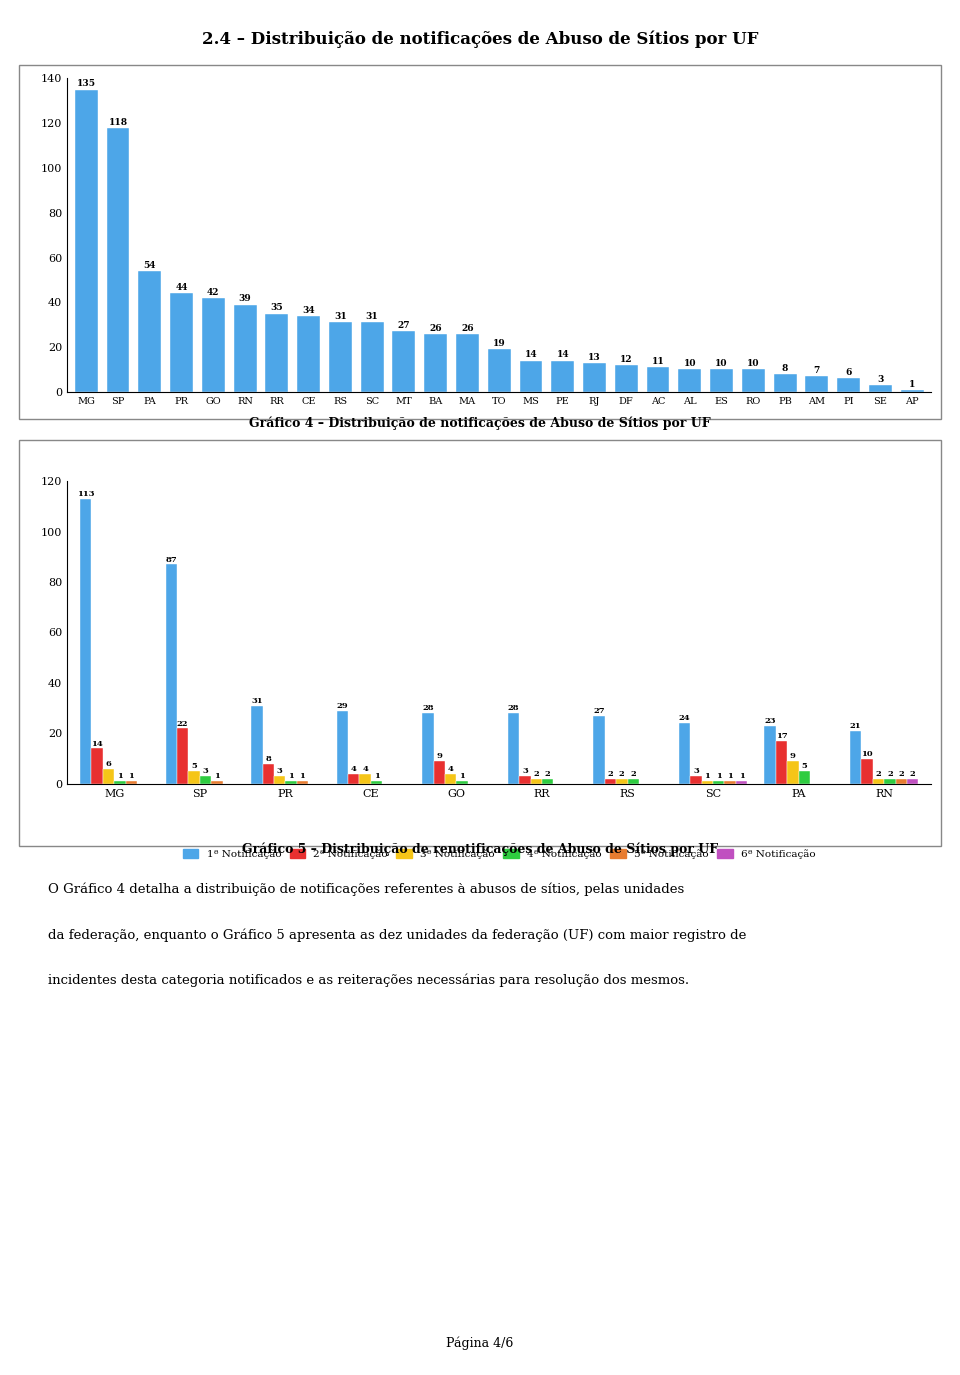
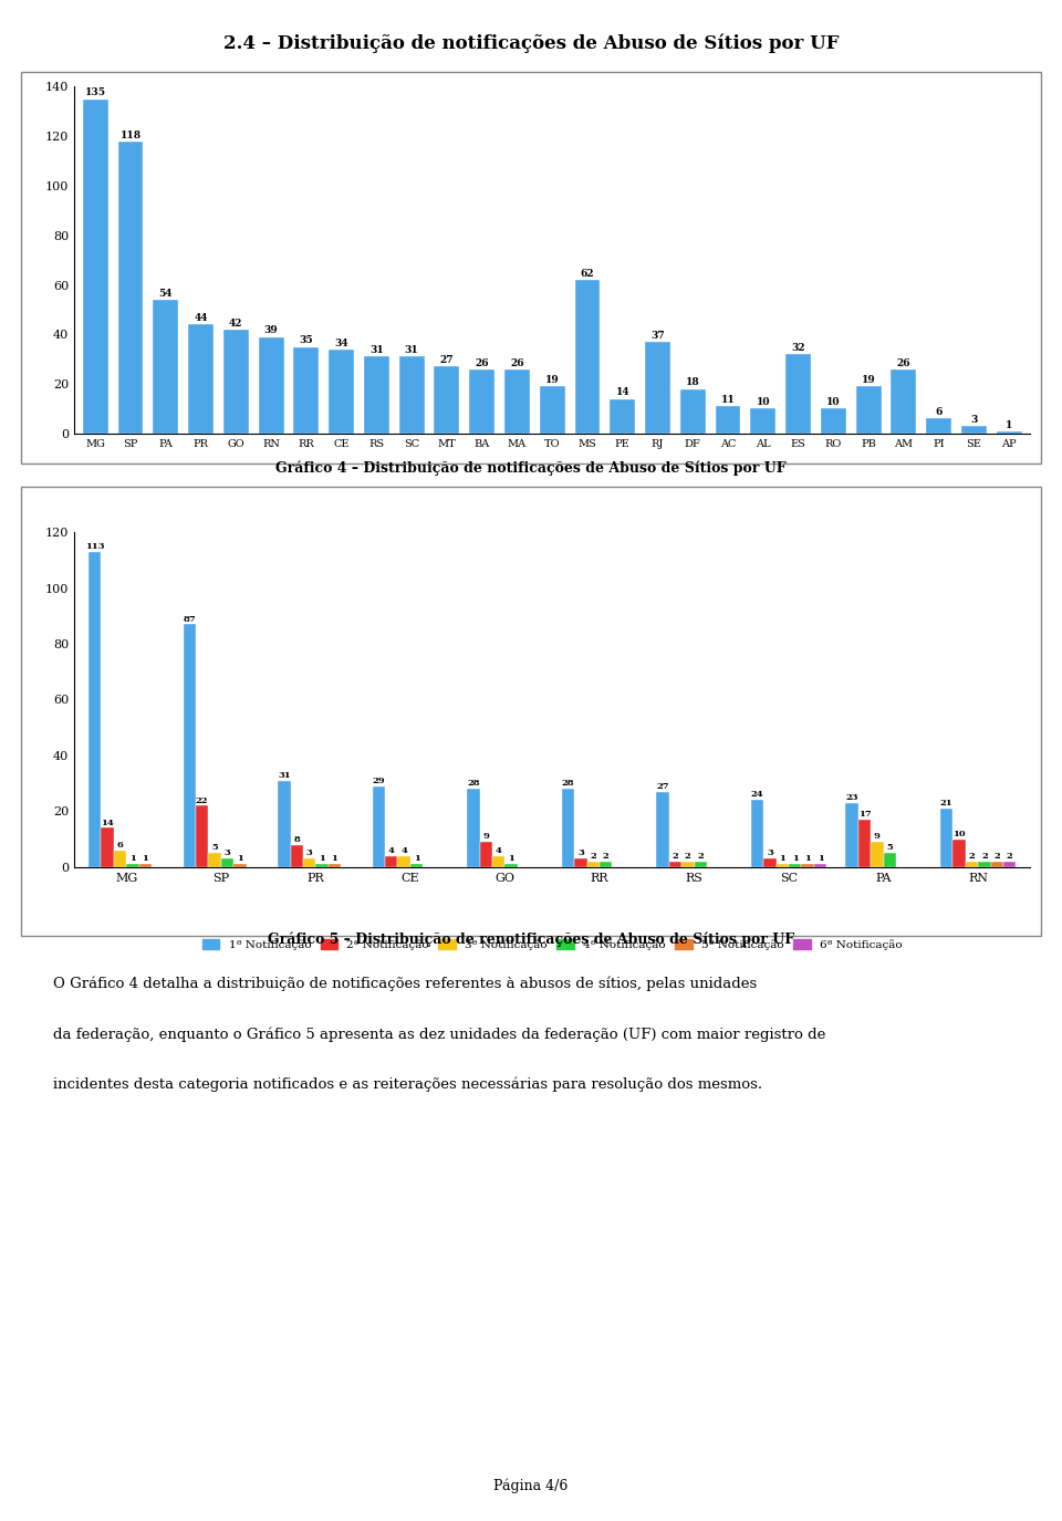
MS: 14 -> 62
RJ: 13 -> 37
DF: 12 -> 18
ES: 10 -> 32
PB: 8 -> 19
AM: 7 -> 26
